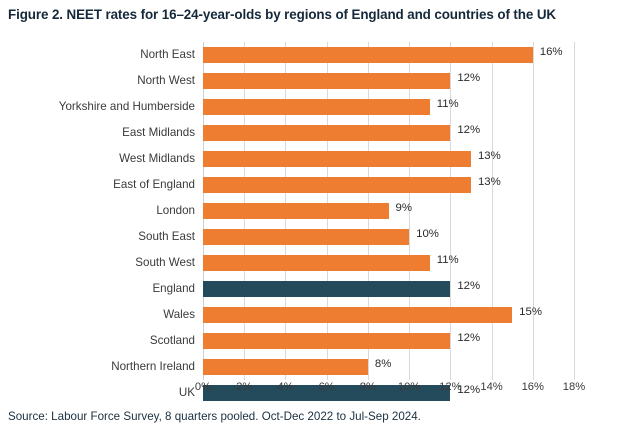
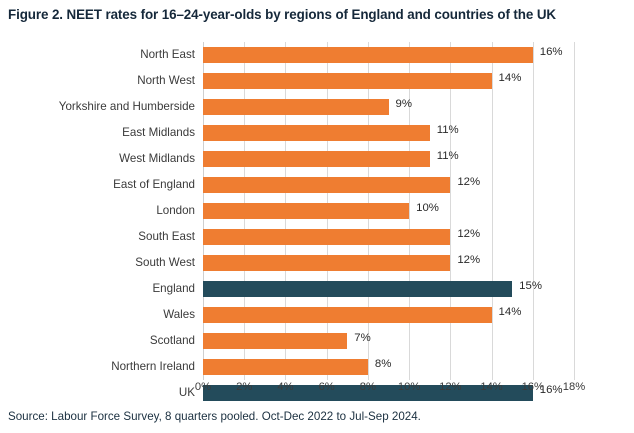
North West: 12% -> 14%
Yorkshire and Humberside: 11% -> 9%
East Midlands: 12% -> 11%
West Midlands: 13% -> 11%
East of England: 13% -> 12%
London: 9% -> 10%
South East: 10% -> 12%
South West: 11% -> 12%
England: 12% -> 15%
Wales: 15% -> 14%
Scotland: 12% -> 7%
UK: 12% -> 16%
